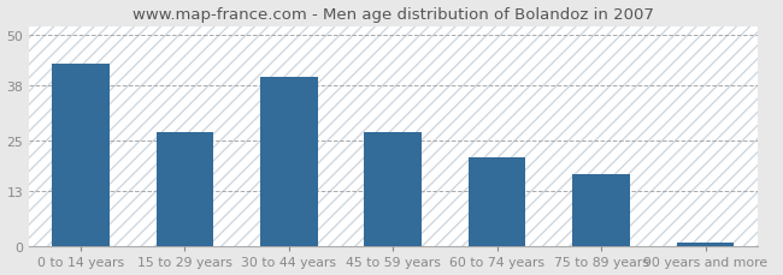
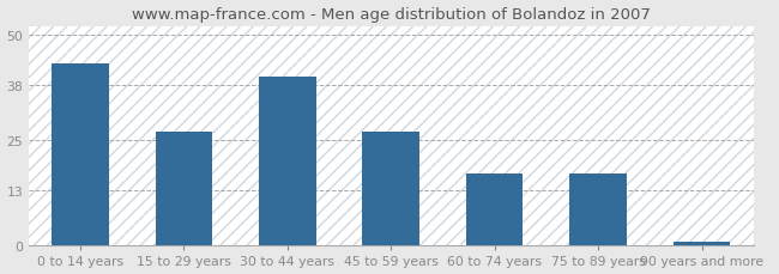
60 to 74 years: 21 -> 17
